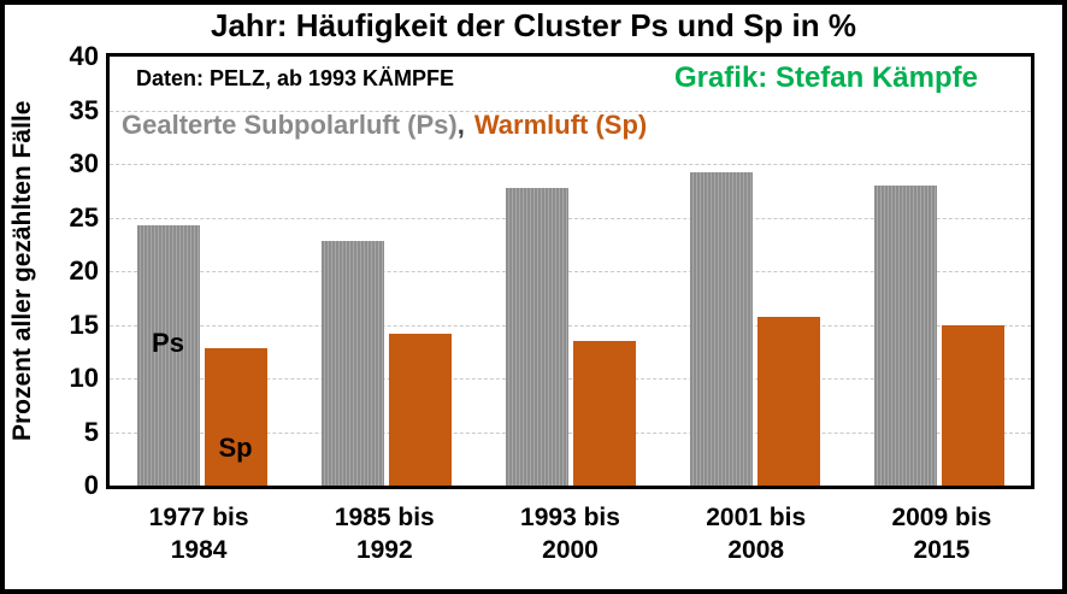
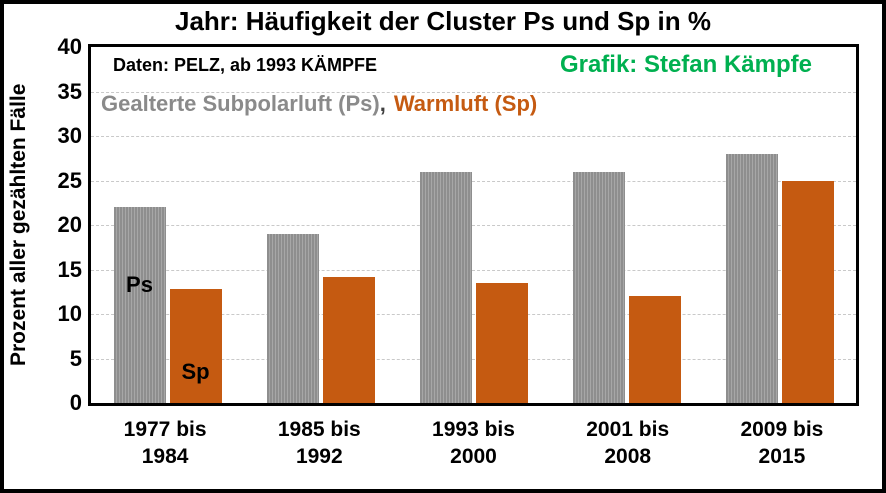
Gealterte Subpolarluft (Ps)/1977 bis 1984: 24 -> 22
Gealterte Subpolarluft (Ps)/1985 bis 1992: 23 -> 19
Gealterte Subpolarluft (Ps)/1993 bis 2000: 28 -> 26
Gealterte Subpolarluft (Ps)/2001 bis 2008: 29 -> 26
Warmluft (Sp)/2001 bis 2008: 16 -> 12
Warmluft (Sp)/2009 bis 2015: 15 -> 25
